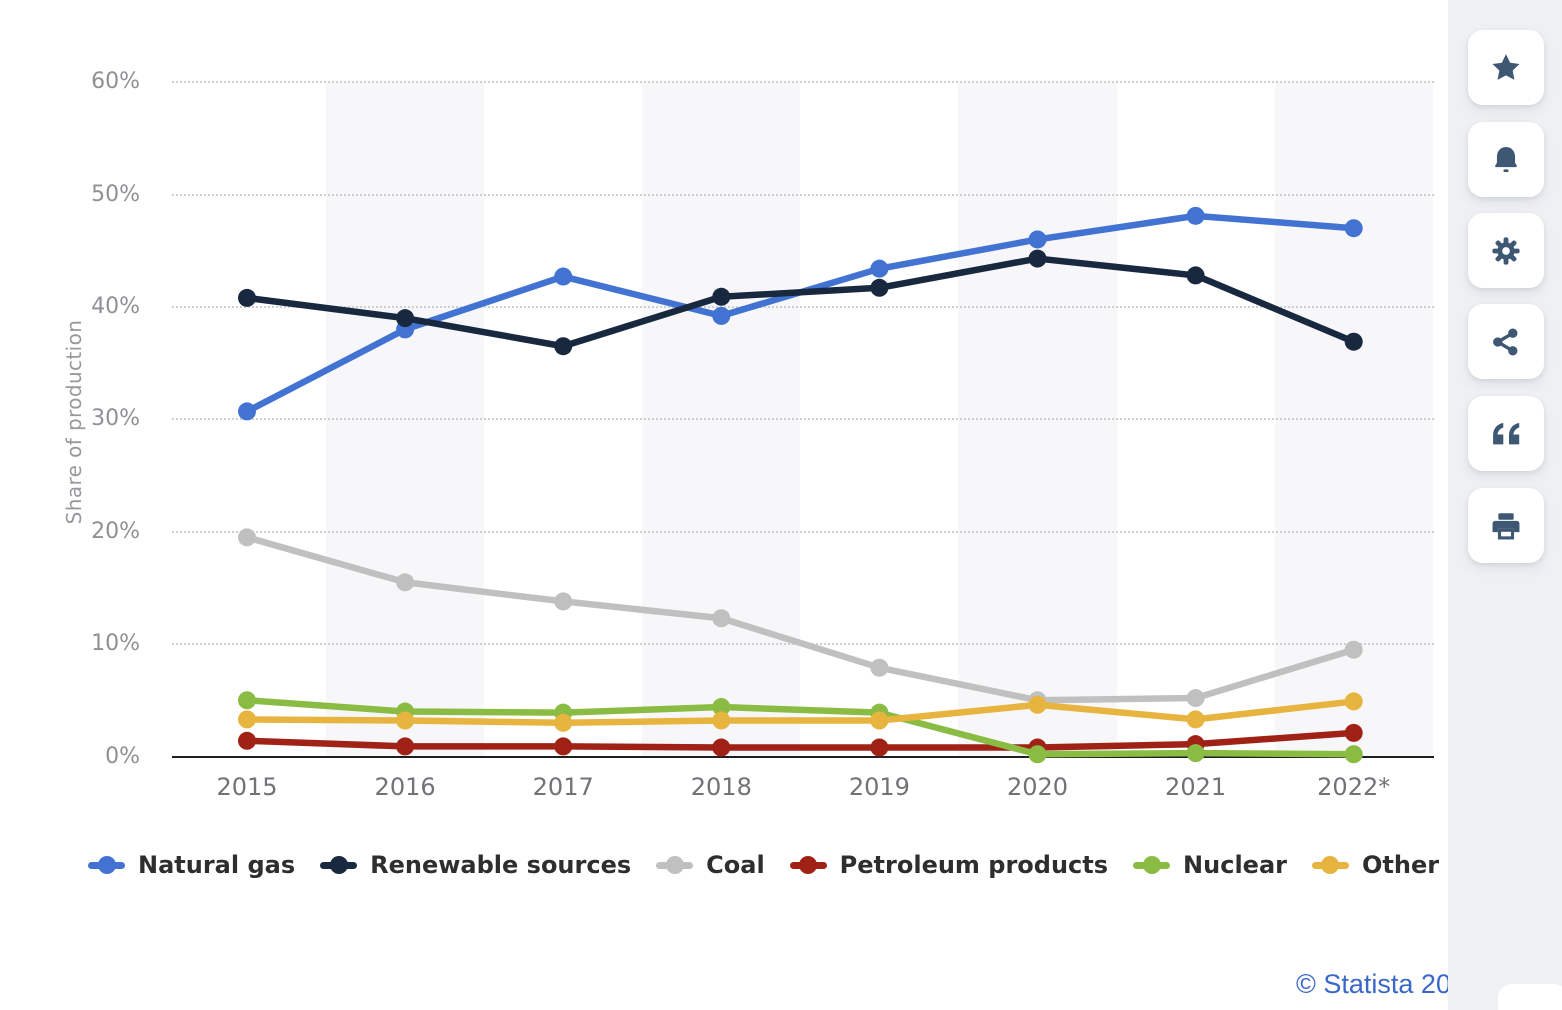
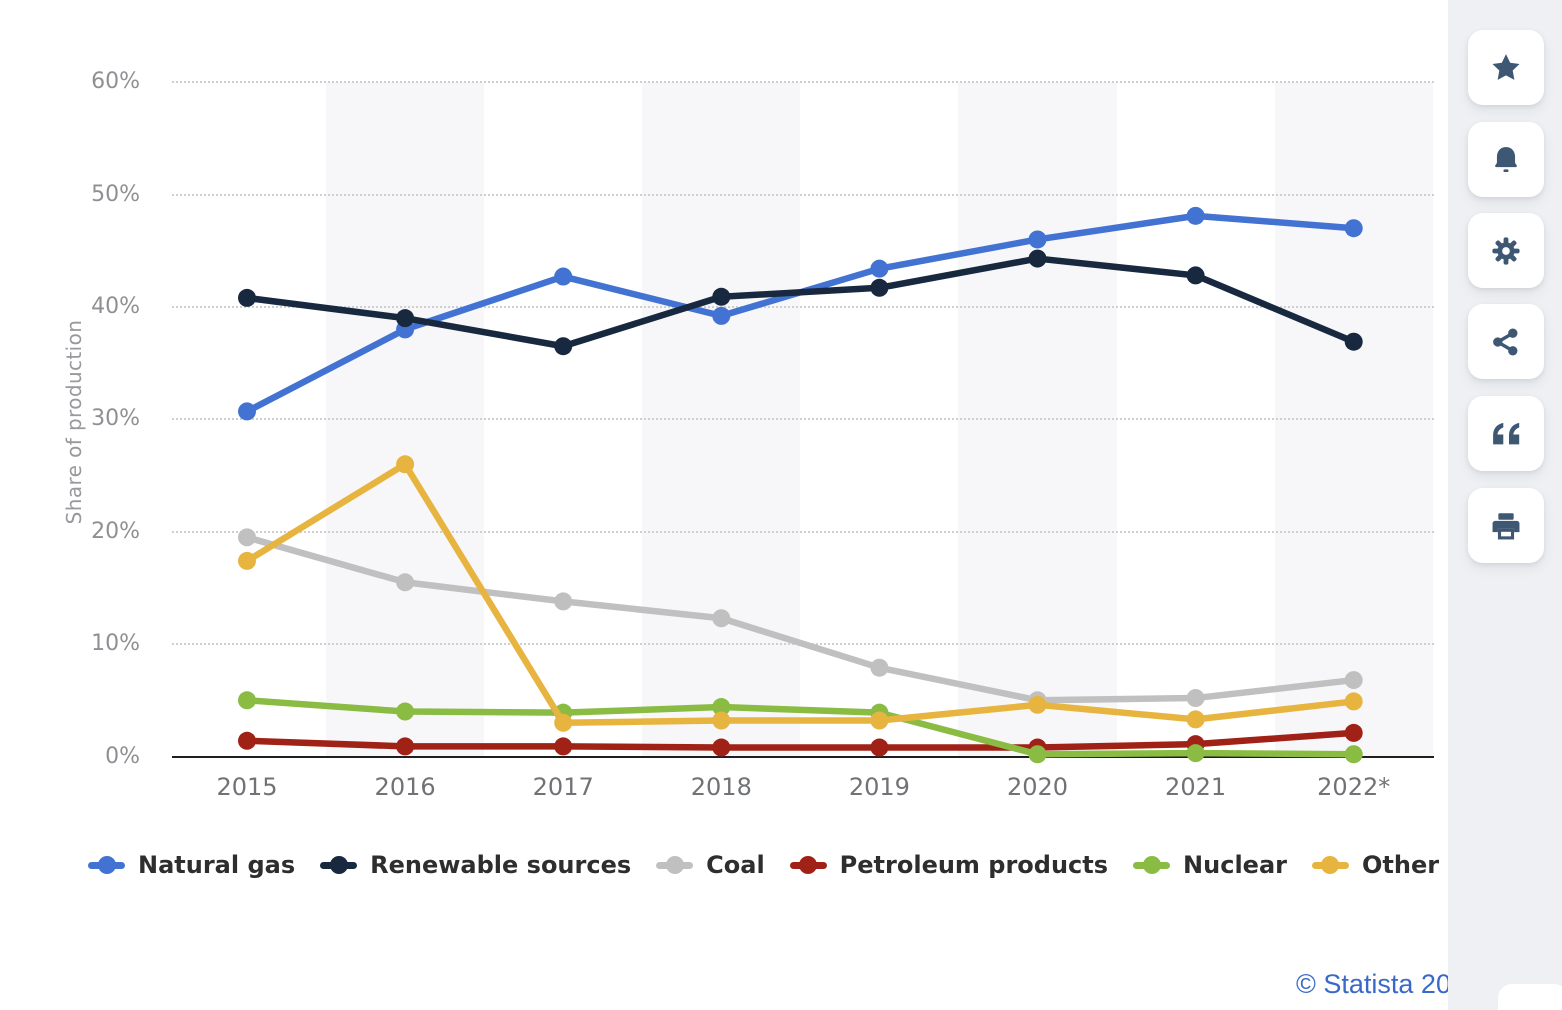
Other sources/2015: 3.3% -> 17.4%
Other sources/2016: 3.2% -> 26.0%
Coal/2022*: 9.5% -> 6.8%
